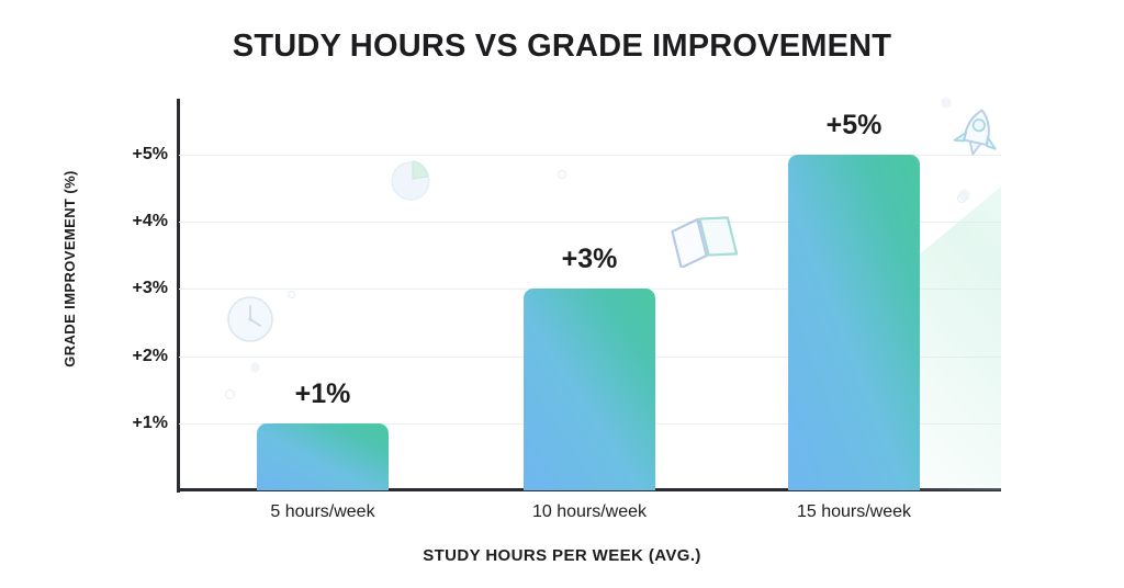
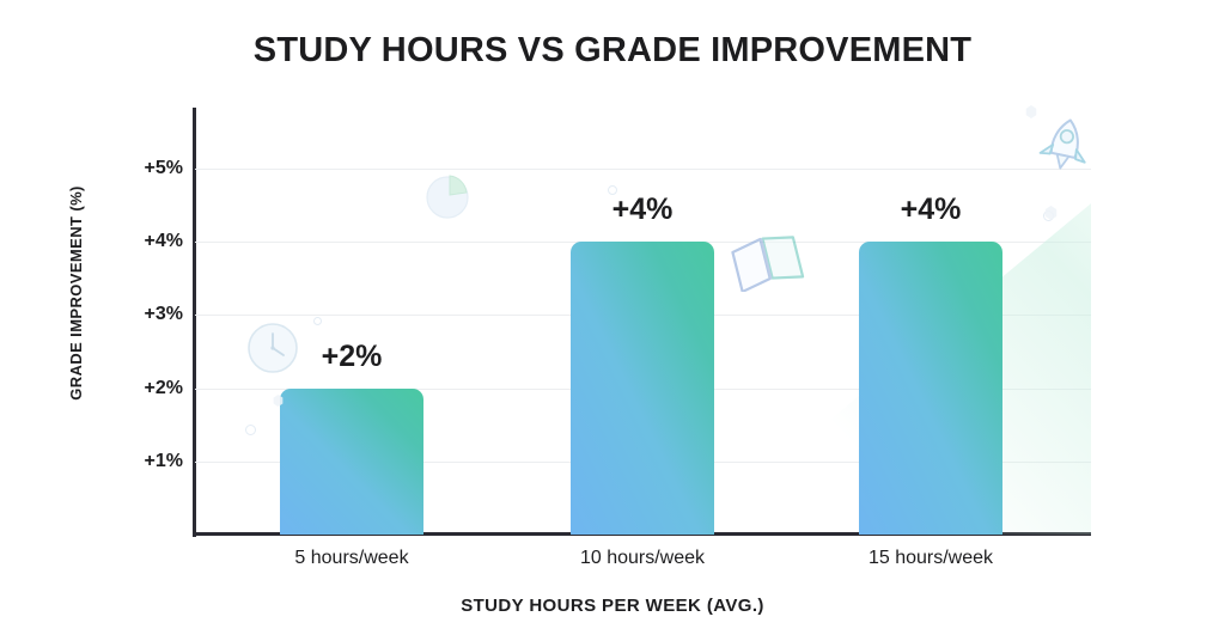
5 hours/week: +1% -> +2%
10 hours/week: +3% -> +4%
15 hours/week: +5% -> +4%
